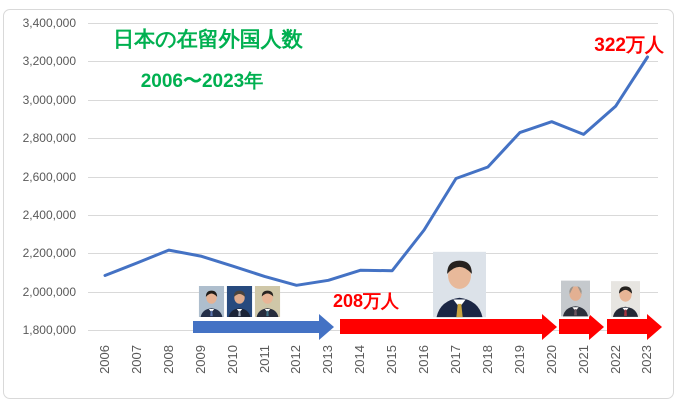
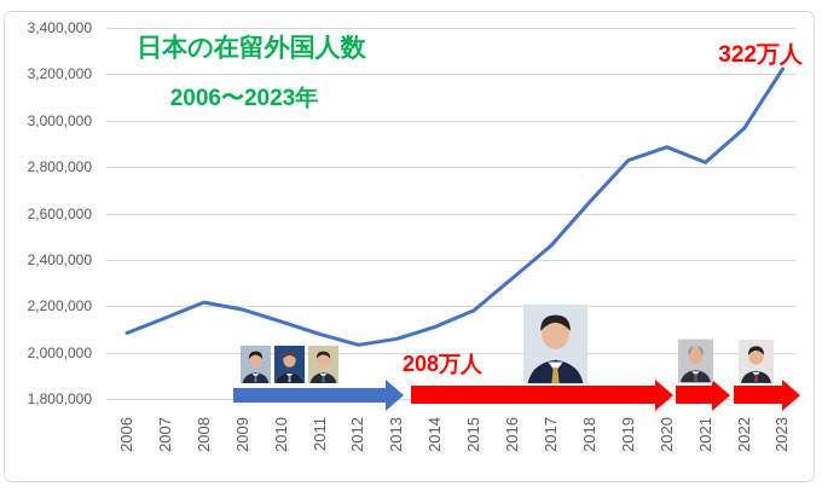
2015: 2110000 -> 2180000
2017: 2590000 -> 2460000
